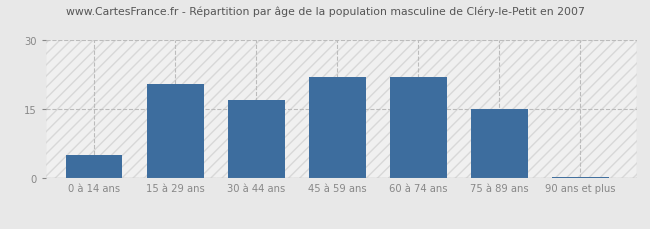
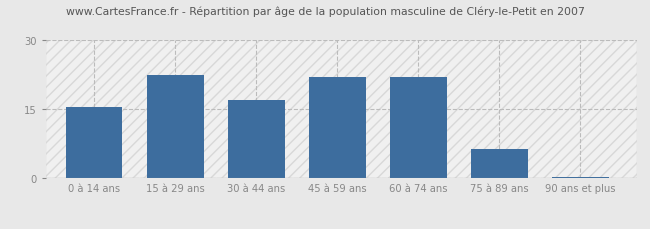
0 à 14 ans: 5.0 -> 15.5
15 à 29 ans: 20.5 -> 22.5
75 à 89 ans: 15.0 -> 6.5
